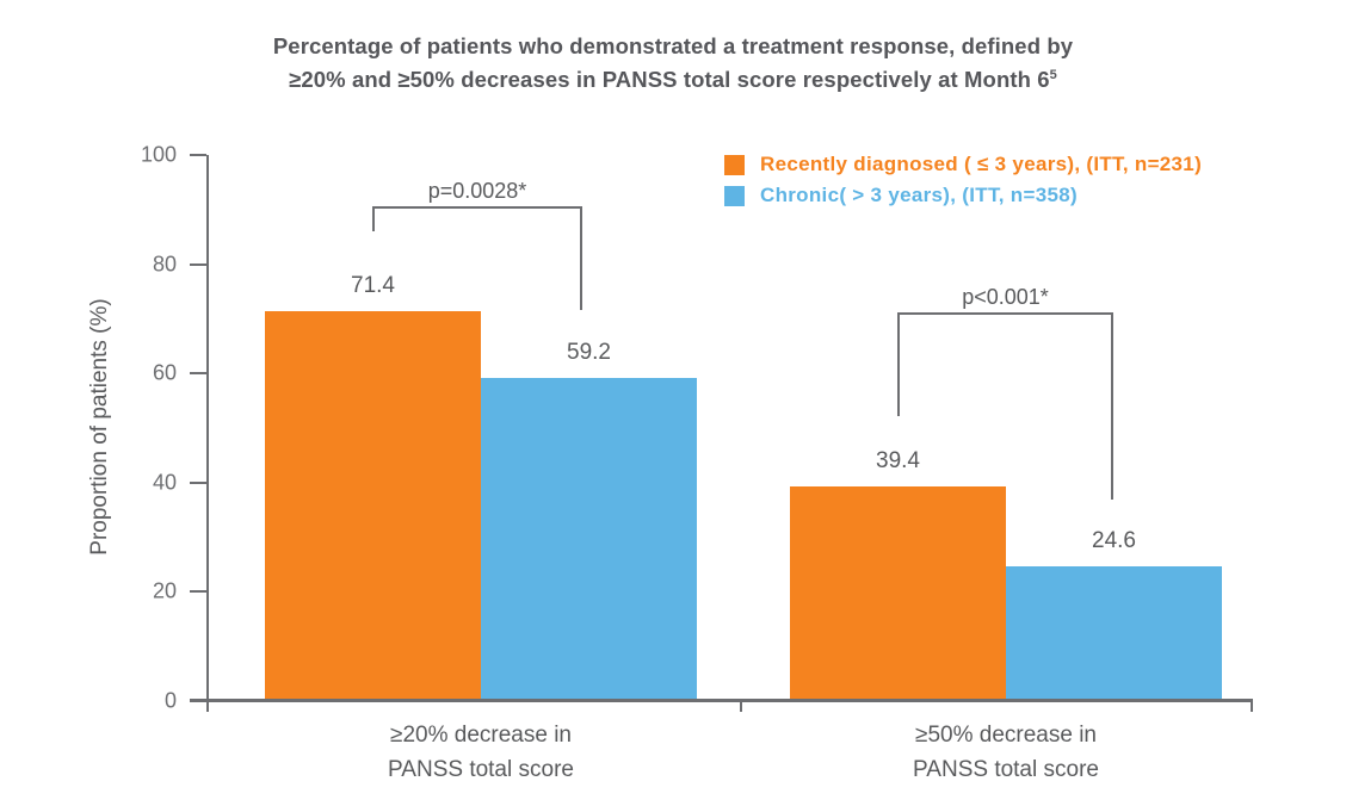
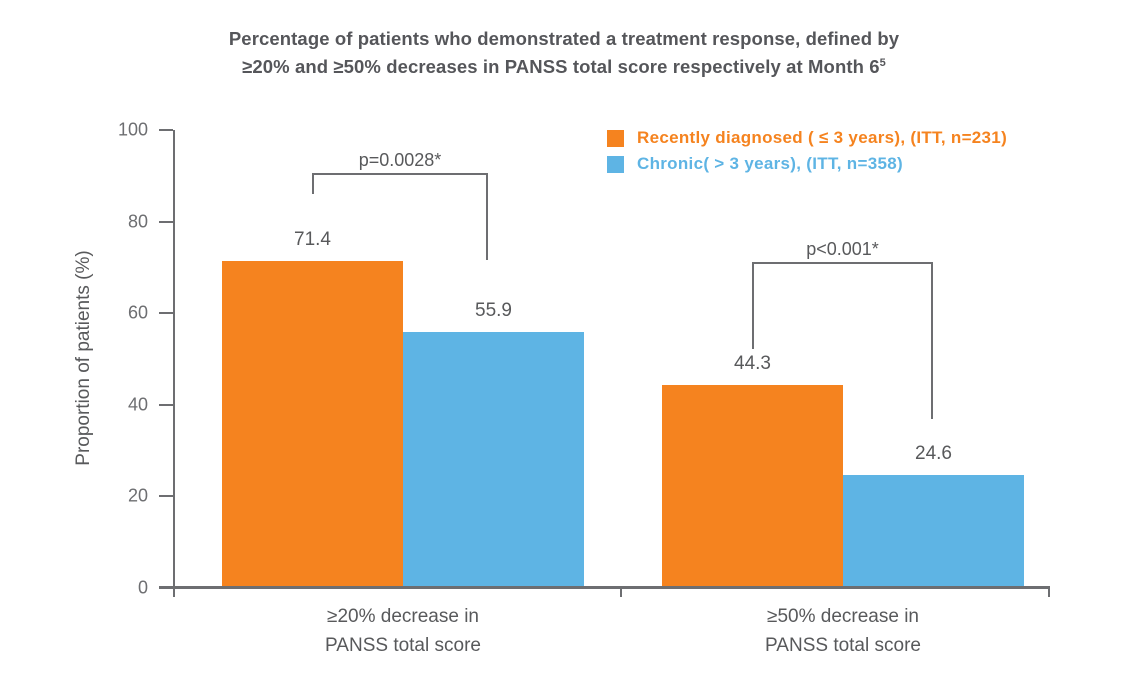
Chronic( > 3 years), (ITT, n=358)/≥20% decrease in PANSS total score: 59.2 -> 55.9
Recently diagnosed ( ≤ 3 years), (ITT, n=231)/≥50% decrease in PANSS total score: 39.4 -> 44.3
